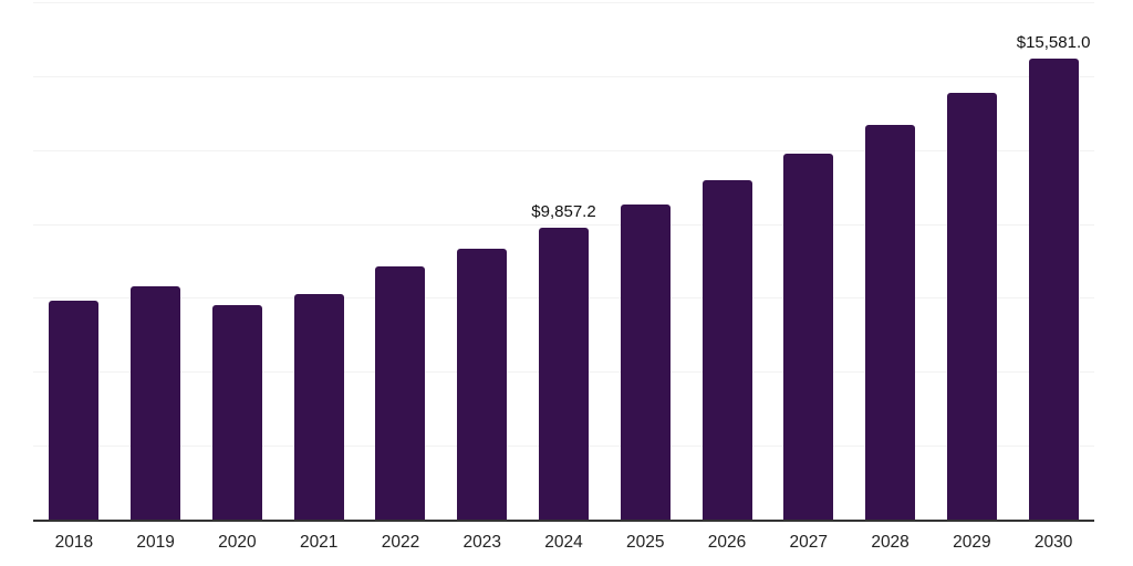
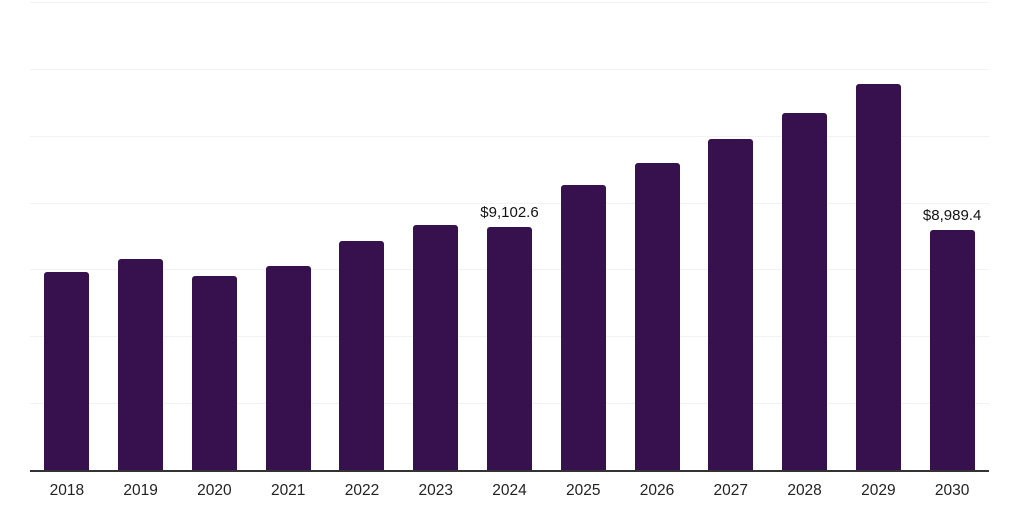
2024: $9,857.2 -> $9,102.6
2030: $15,581.0 -> $8,989.4
